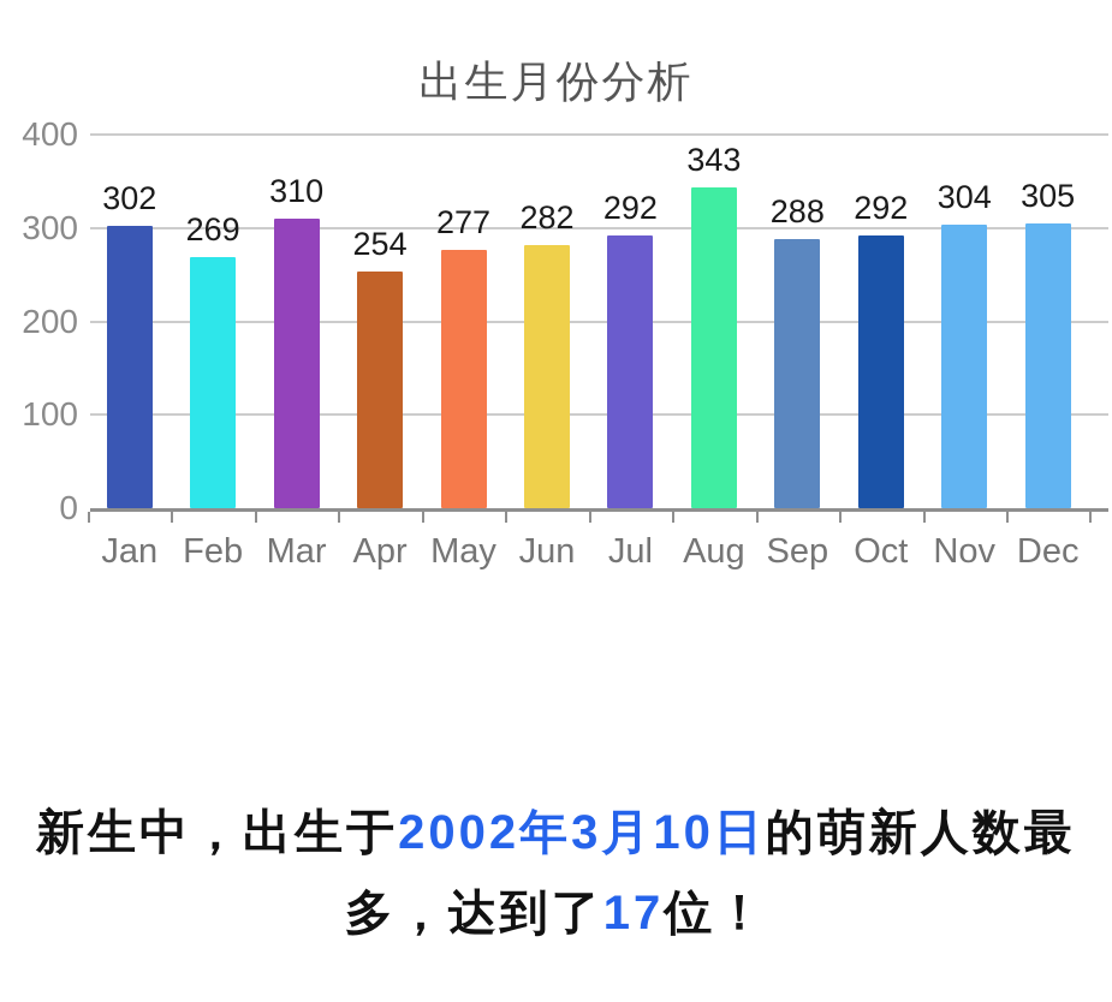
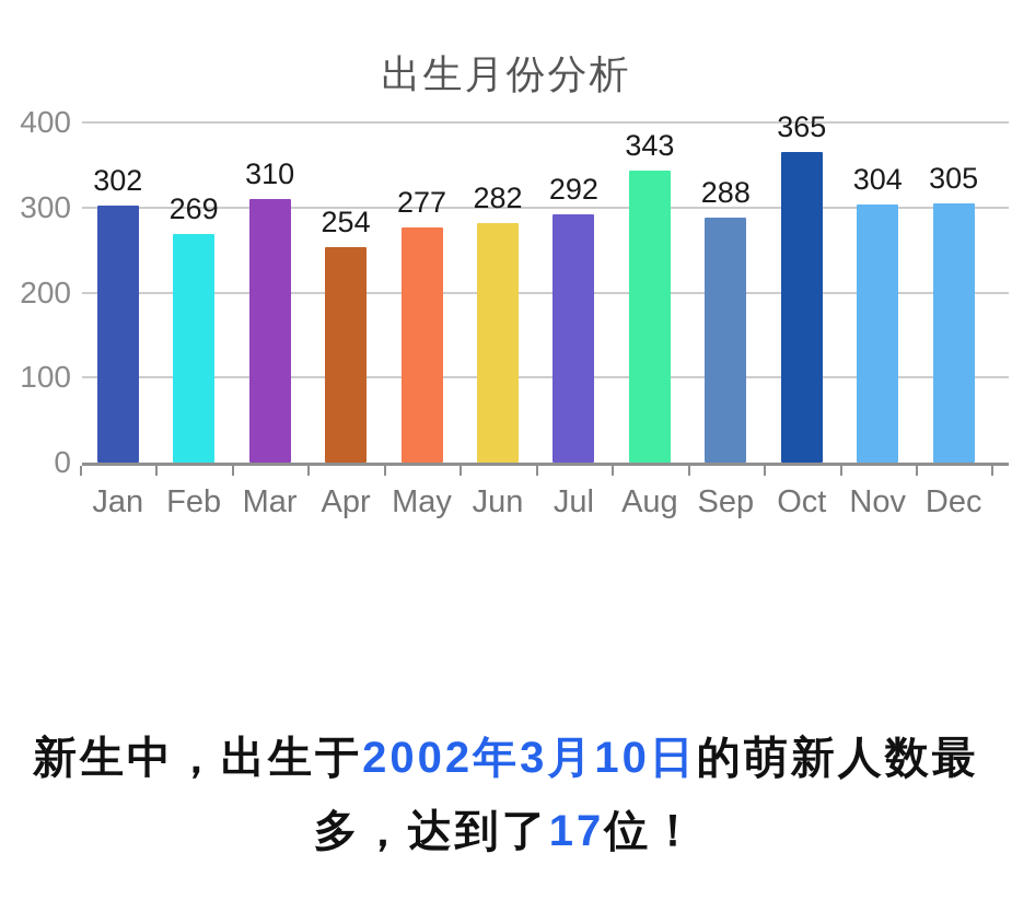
Oct: 292 -> 365
